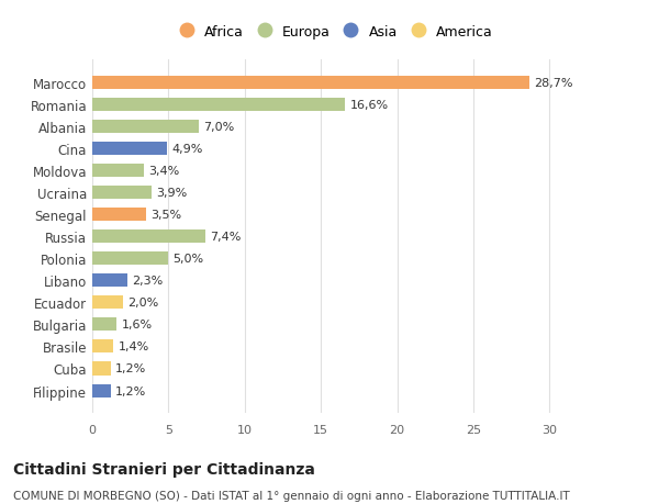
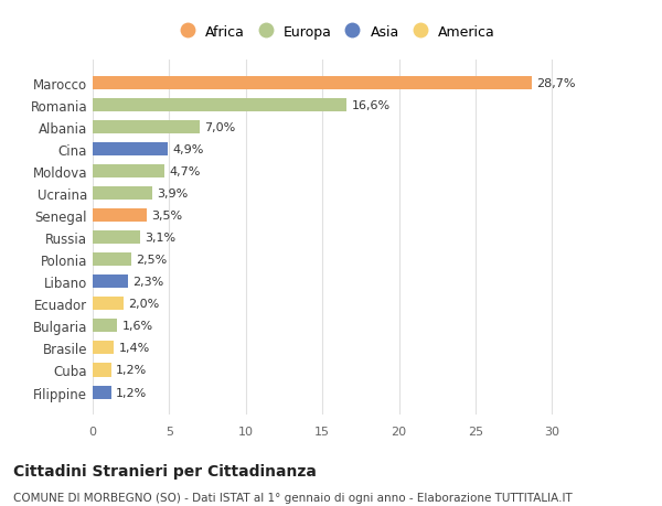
Moldova: 3,4% -> 4,7%
Russia: 7,4% -> 3,1%
Polonia: 5,0% -> 2,5%
